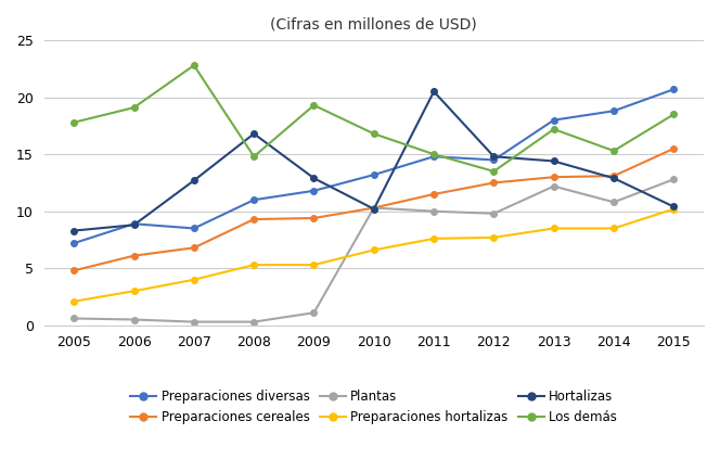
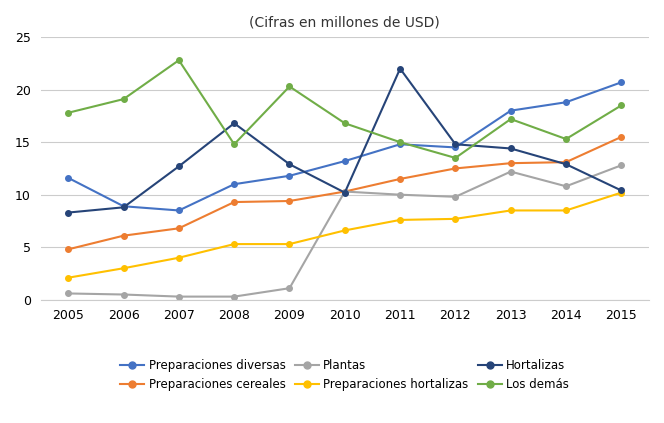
Preparaciones diversas/2005: 7.2 -> 11.6
Los demás/2009: 19.3 -> 20.3
Hortalizas/2011: 20.5 -> 22.0
